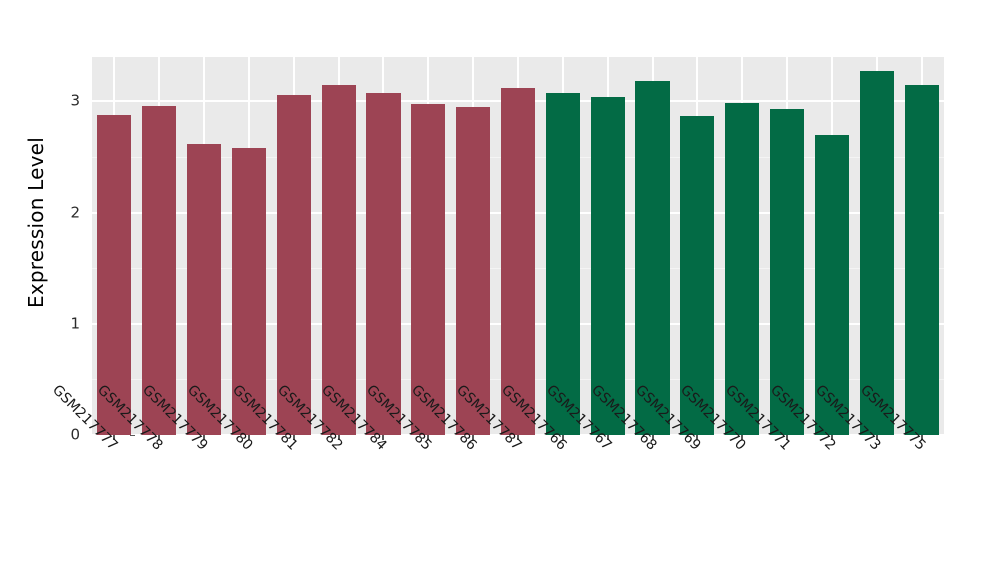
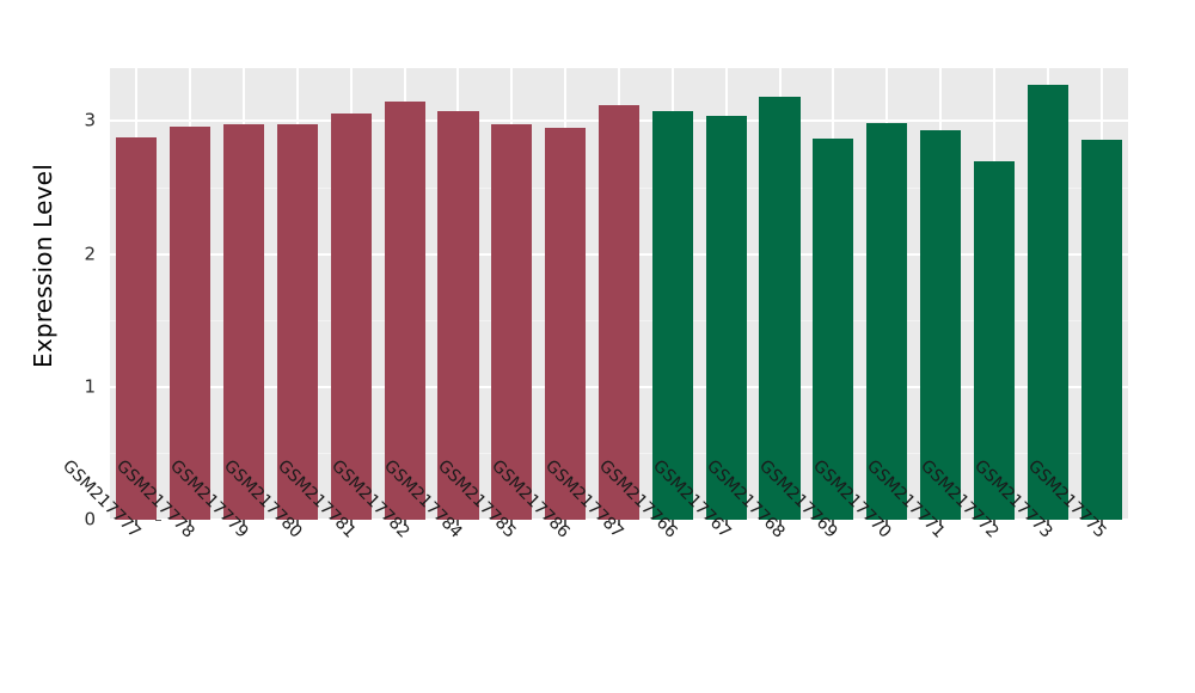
GSM217779: 2.62 -> 2.98
GSM217780: 2.58 -> 2.98
GSM217775: 3.15 -> 2.86
